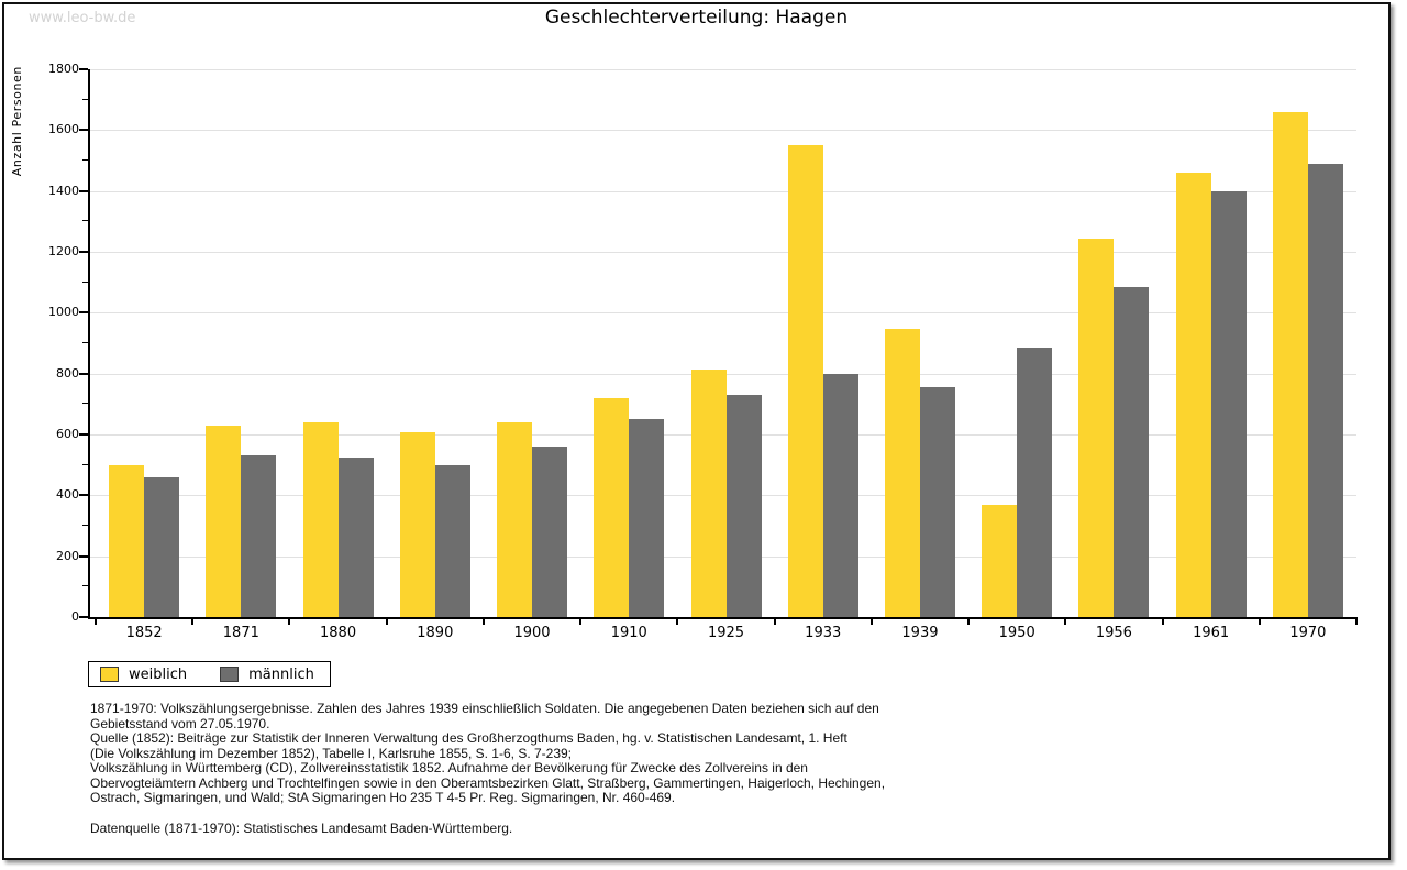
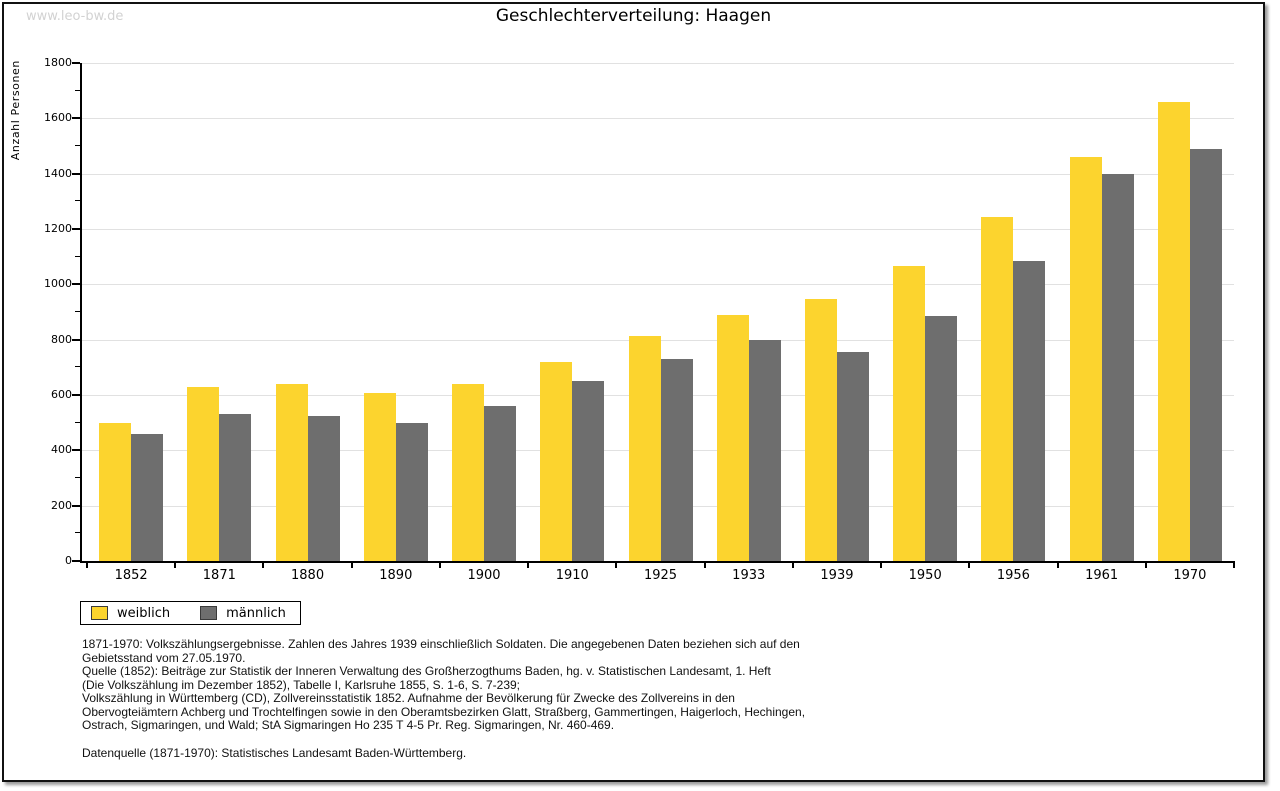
weiblich/1933: 1550 -> 890
weiblich/1950: 370 -> 1060
